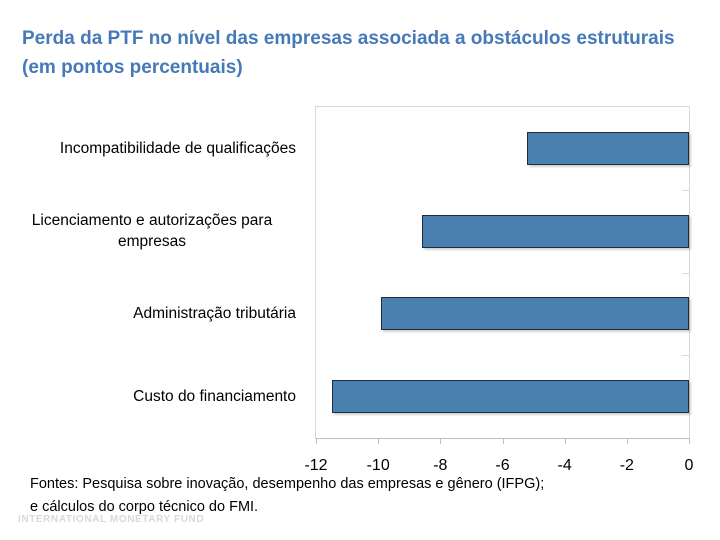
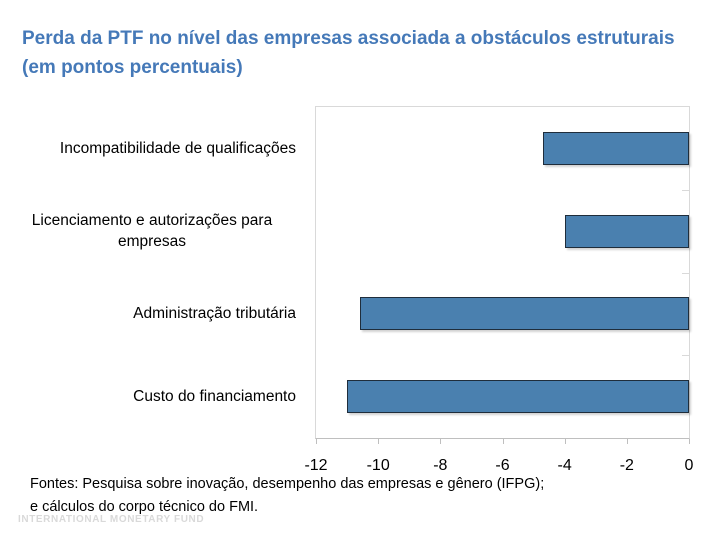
Incompatibilidade de qualificações: -5.2 -> -4.7
Licenciamento e autorizações para empresas: -8.6 -> -4.0
Administração tributária: -9.9 -> -10.6
Custo do financiamento: -11.5 -> -11.0
